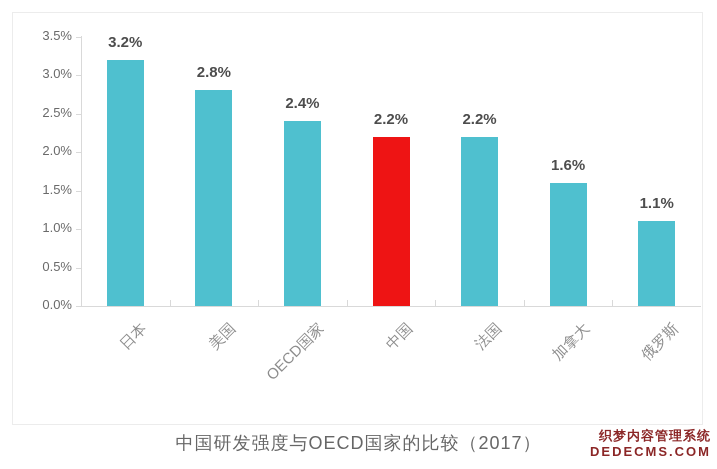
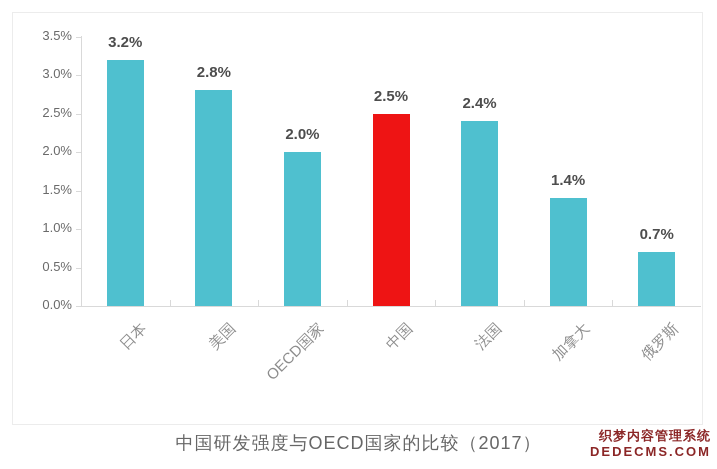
OECD国家: 2.4% -> 2.0%
中国: 2.2% -> 2.5%
法国: 2.2% -> 2.4%
加拿大: 1.6% -> 1.4%
俄罗斯: 1.1% -> 0.7%
